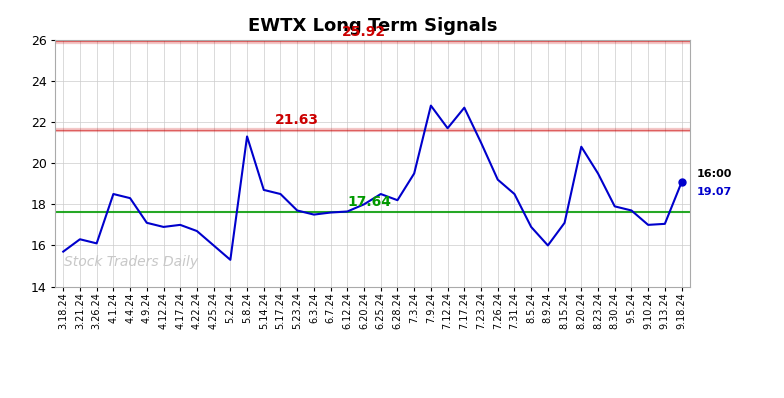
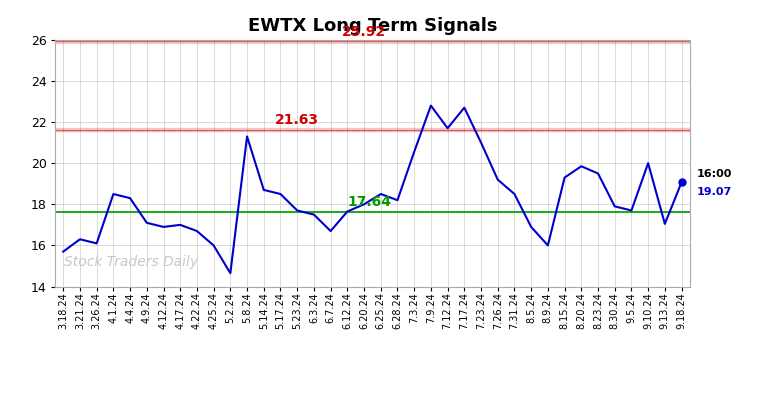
5.2.24: 15.30 -> 14.65
6.7.24: 17.60 -> 16.70
7.3.24: 19.50 -> 20.55
8.15.24: 17.10 -> 19.30
8.20.24: 20.80 -> 19.85
9.10.24: 17.00 -> 20.00
